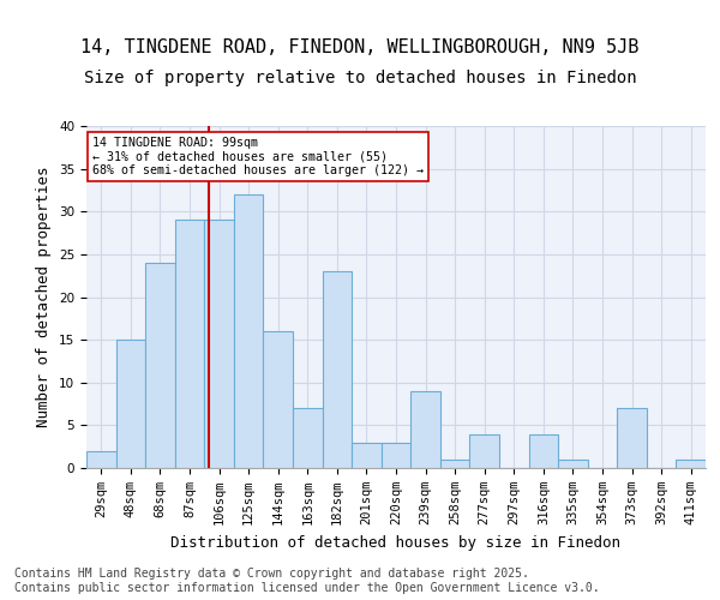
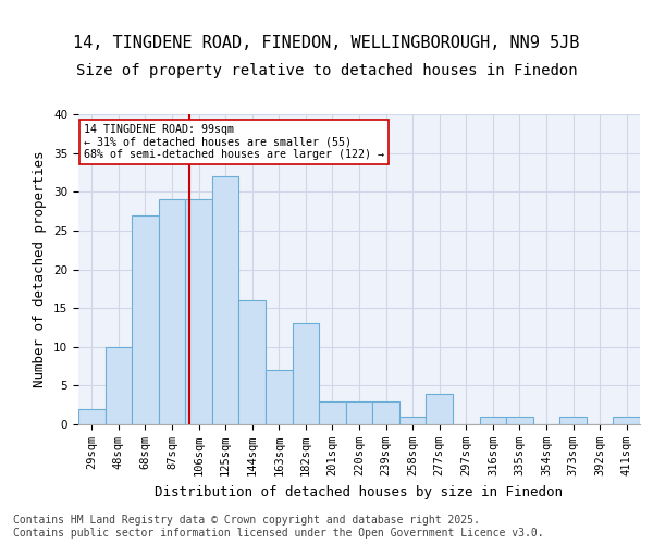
48sqm: 15 -> 10
68sqm: 24 -> 27
182sqm: 23 -> 13
239sqm: 9 -> 3
316sqm: 4 -> 1
373sqm: 7 -> 1
